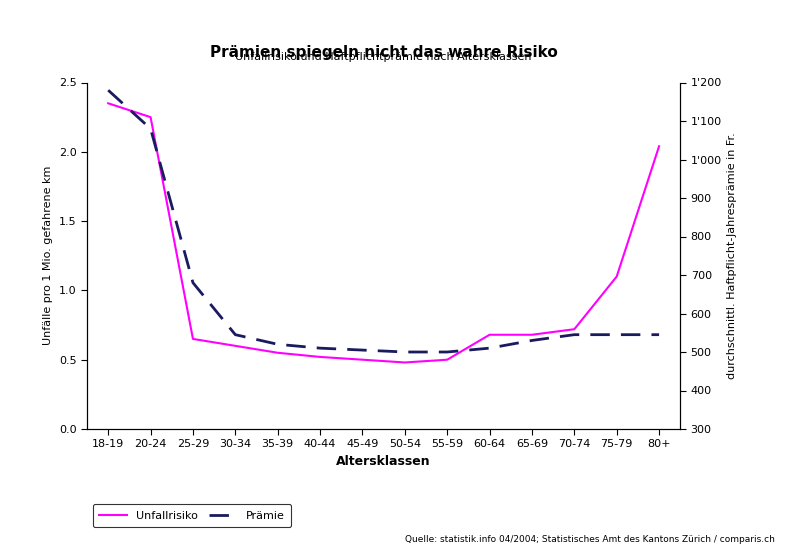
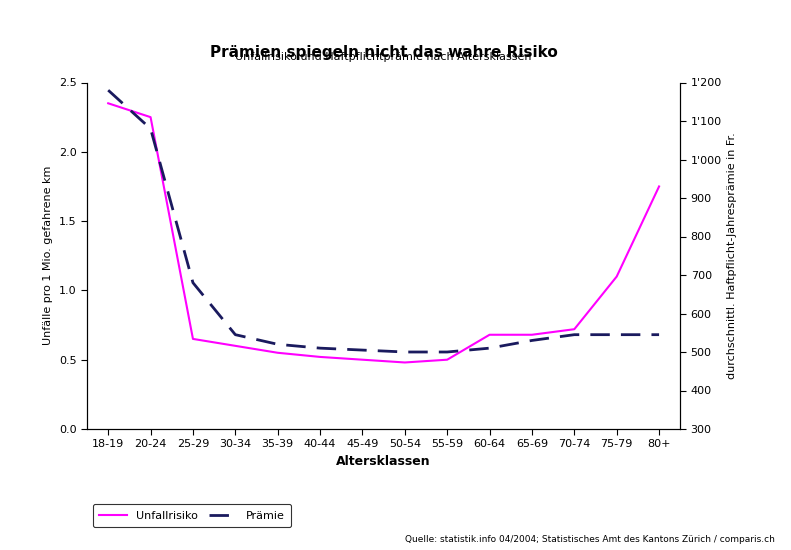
Unfallrisiko/80+: 2.04 -> 1.75
